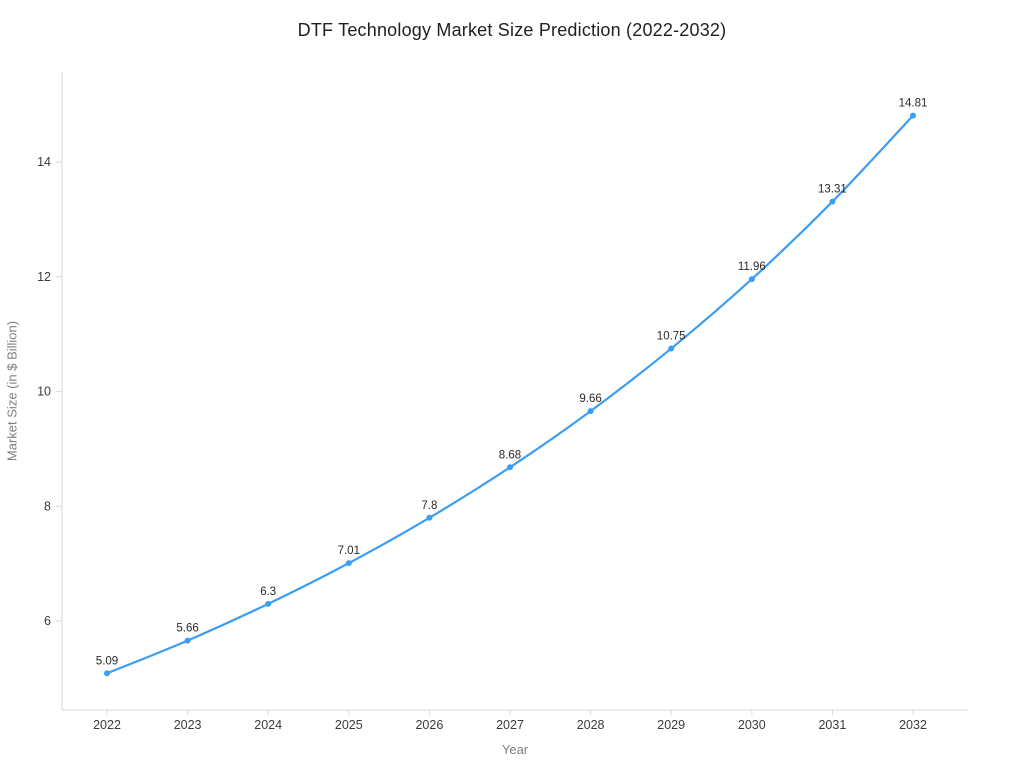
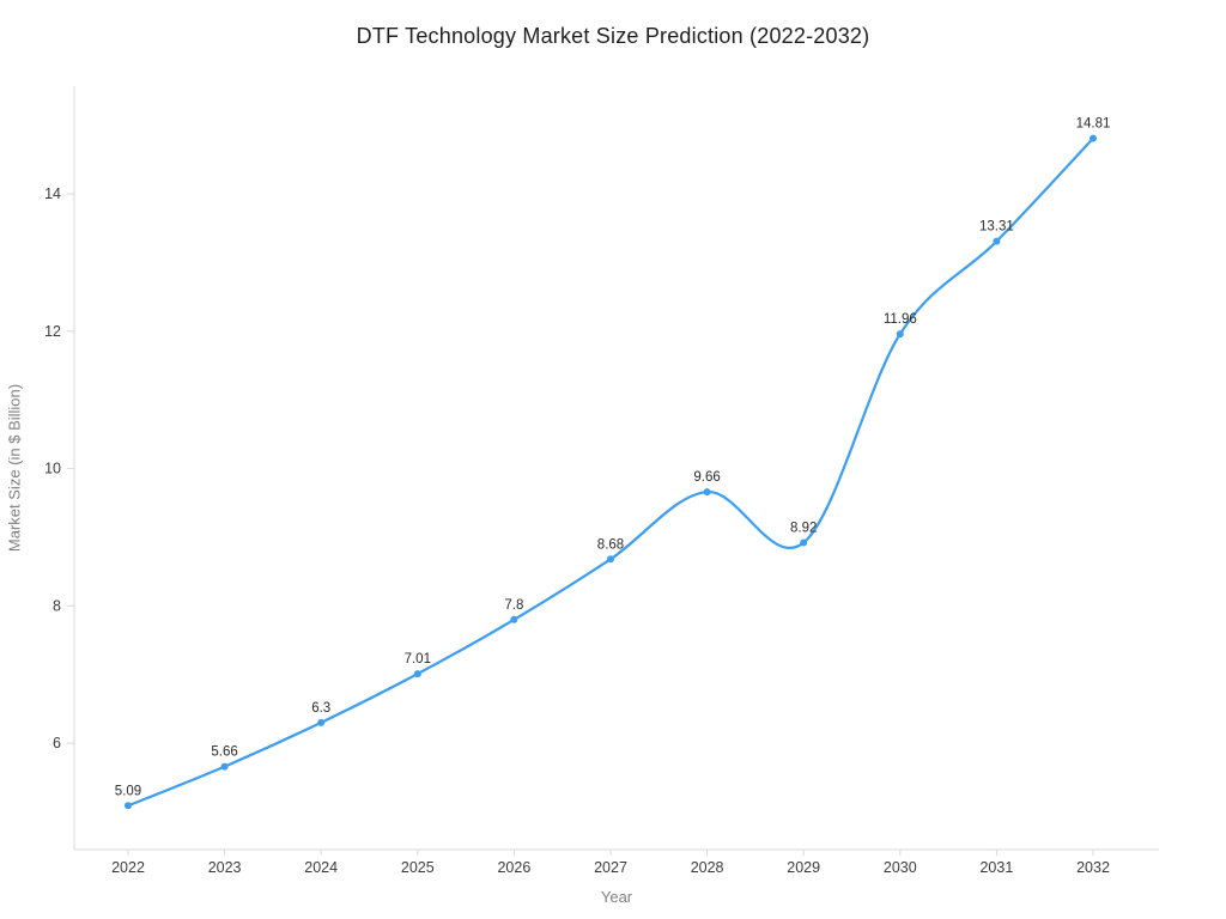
2029: 10.75 -> 8.92
